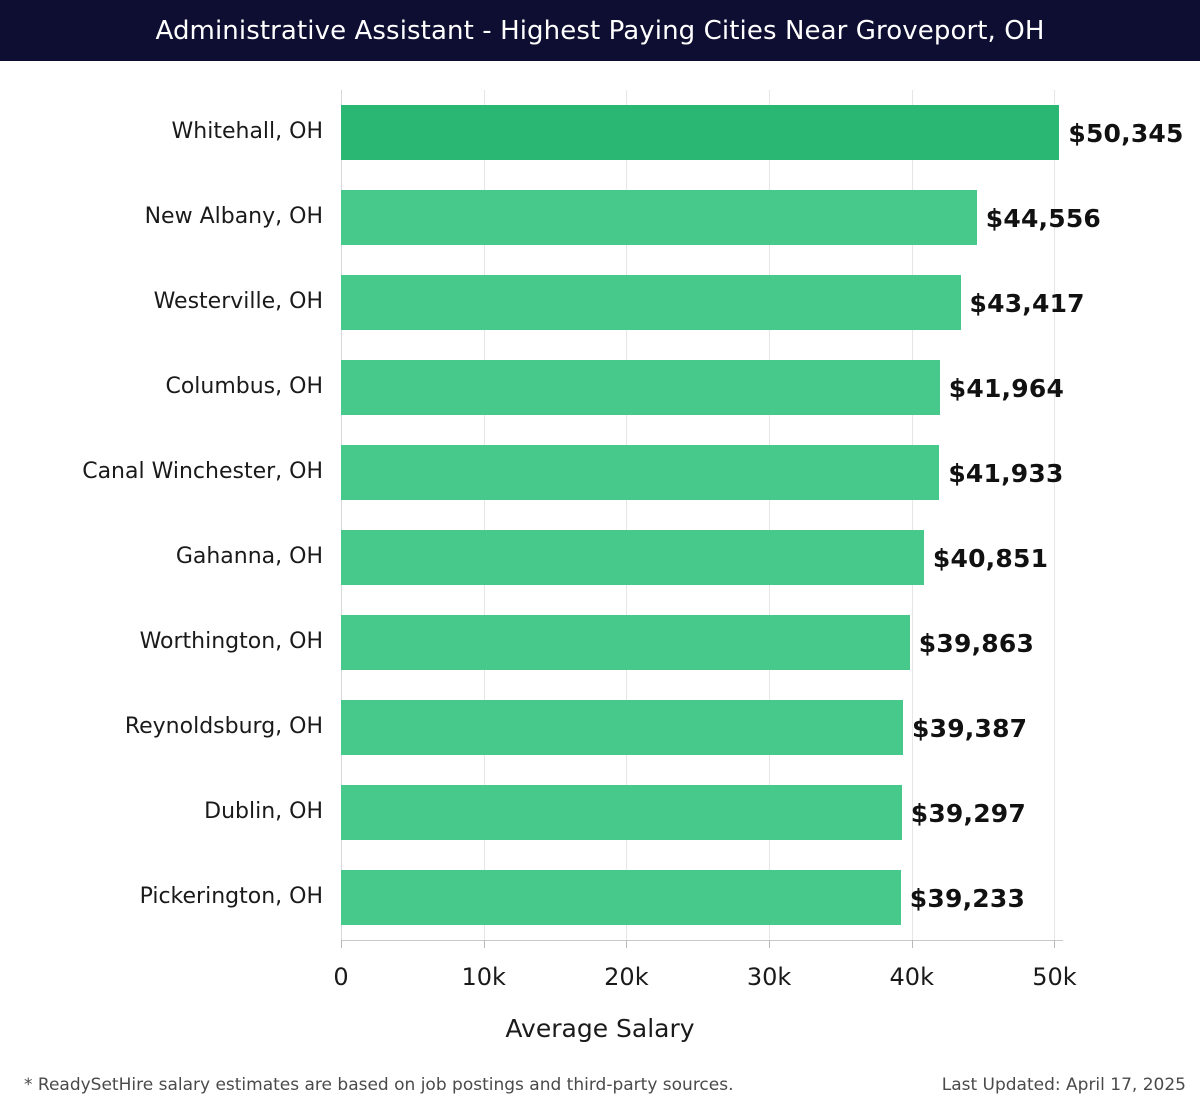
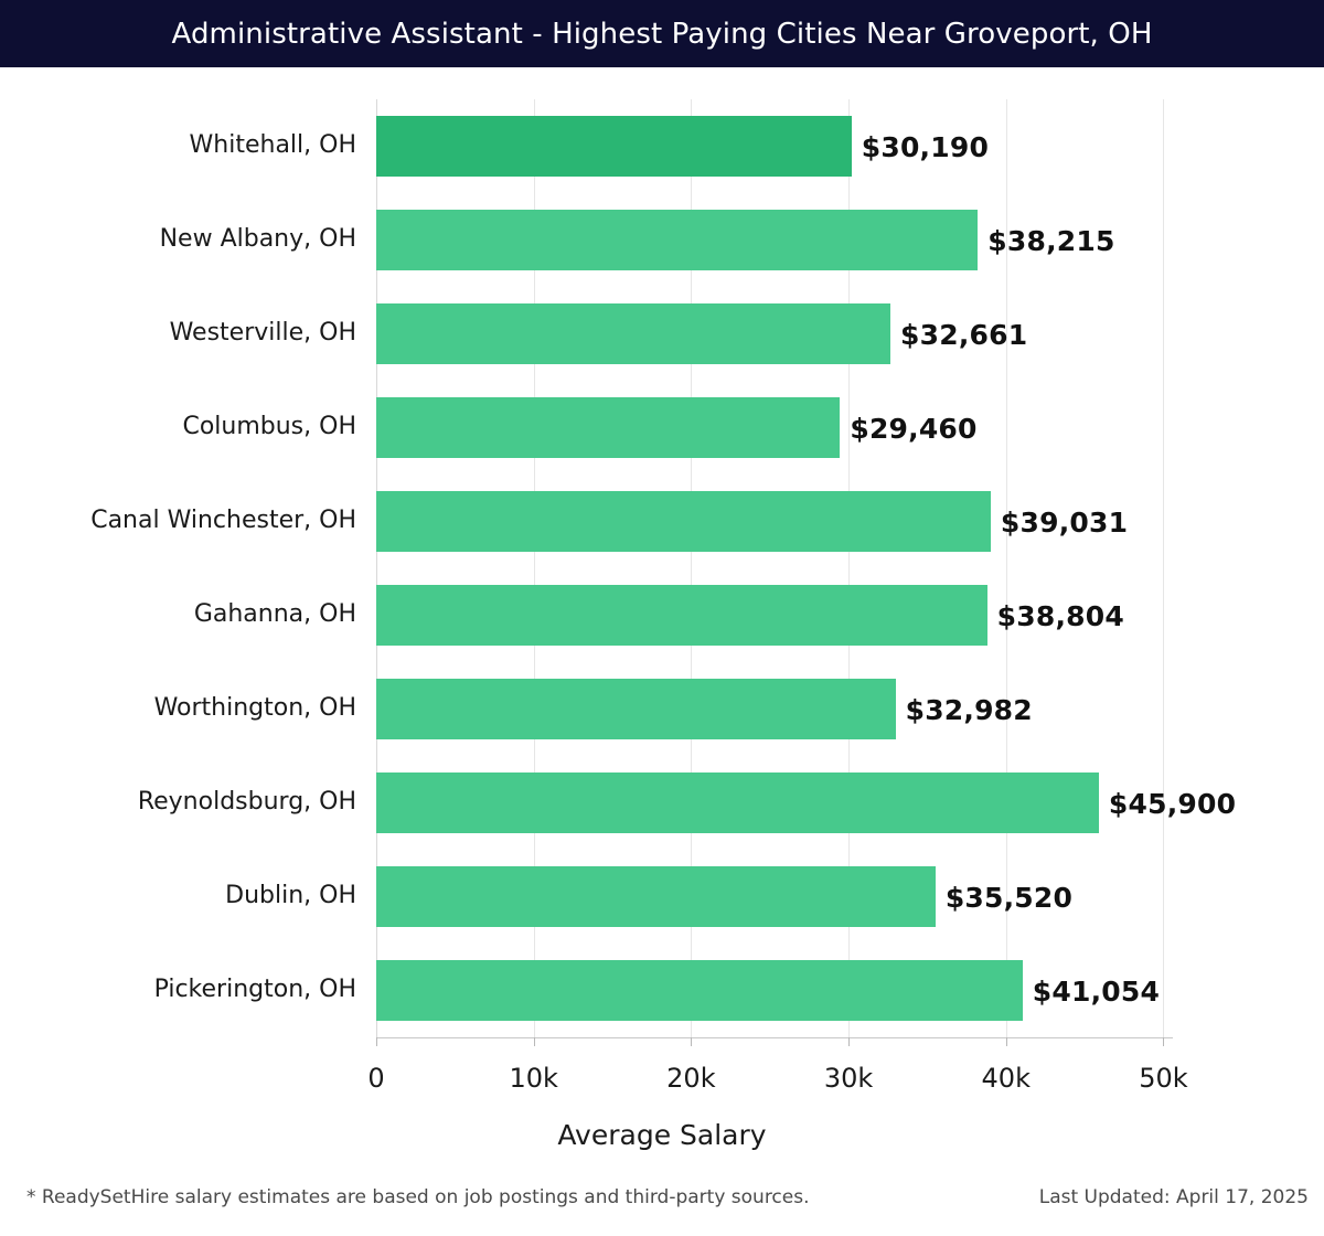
Whitehall, OH: $50,345 -> $30,190
New Albany, OH: $44,556 -> $38,215
Westerville, OH: $43,417 -> $32,661
Columbus, OH: $41,964 -> $29,460
Canal Winchester, OH: $41,933 -> $39,031
Gahanna, OH: $40,851 -> $38,804
Worthington, OH: $39,863 -> $32,982
Reynoldsburg, OH: $39,387 -> $45,900
Dublin, OH: $39,297 -> $35,520
Pickerington, OH: $39,233 -> $41,054
